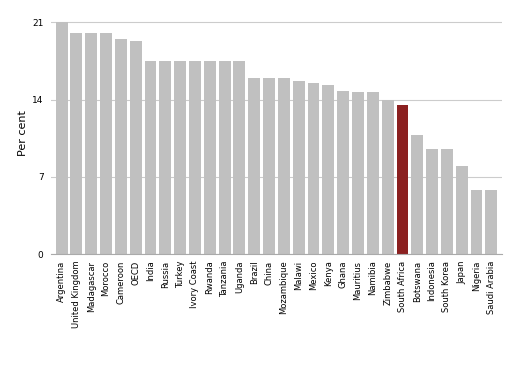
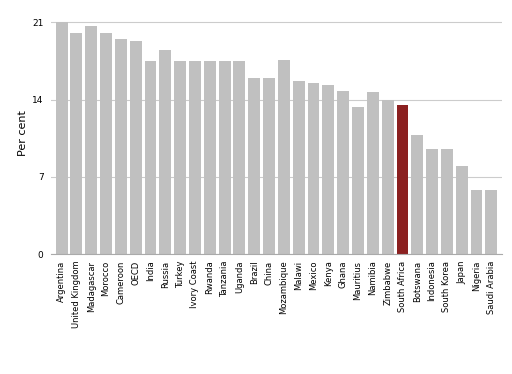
Madagascar: 20.0 -> 20.7
Russia: 17.5 -> 18.5
Mozambique: 16.0 -> 17.6
Mauritius: 14.7 -> 13.3
